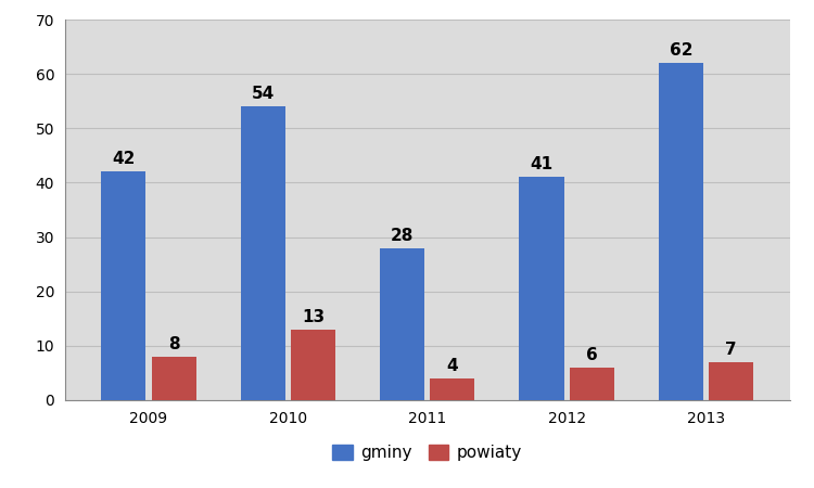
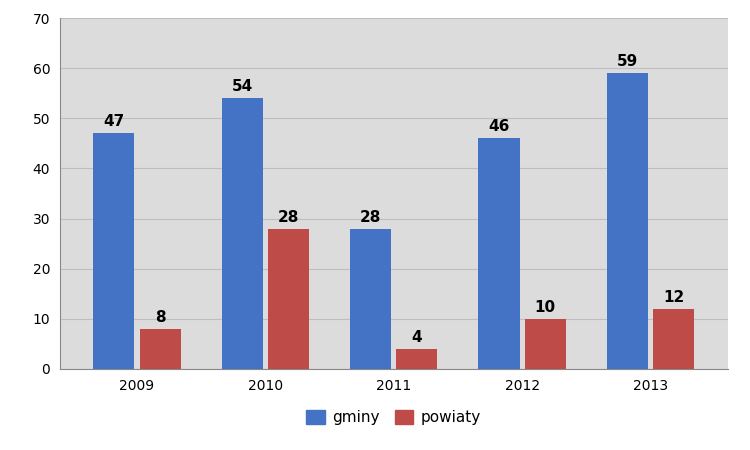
gminy/2009: 42 -> 47
powiaty/2010: 13 -> 28
gminy/2012: 41 -> 46
powiaty/2012: 6 -> 10
gminy/2013: 62 -> 59
powiaty/2013: 7 -> 12
